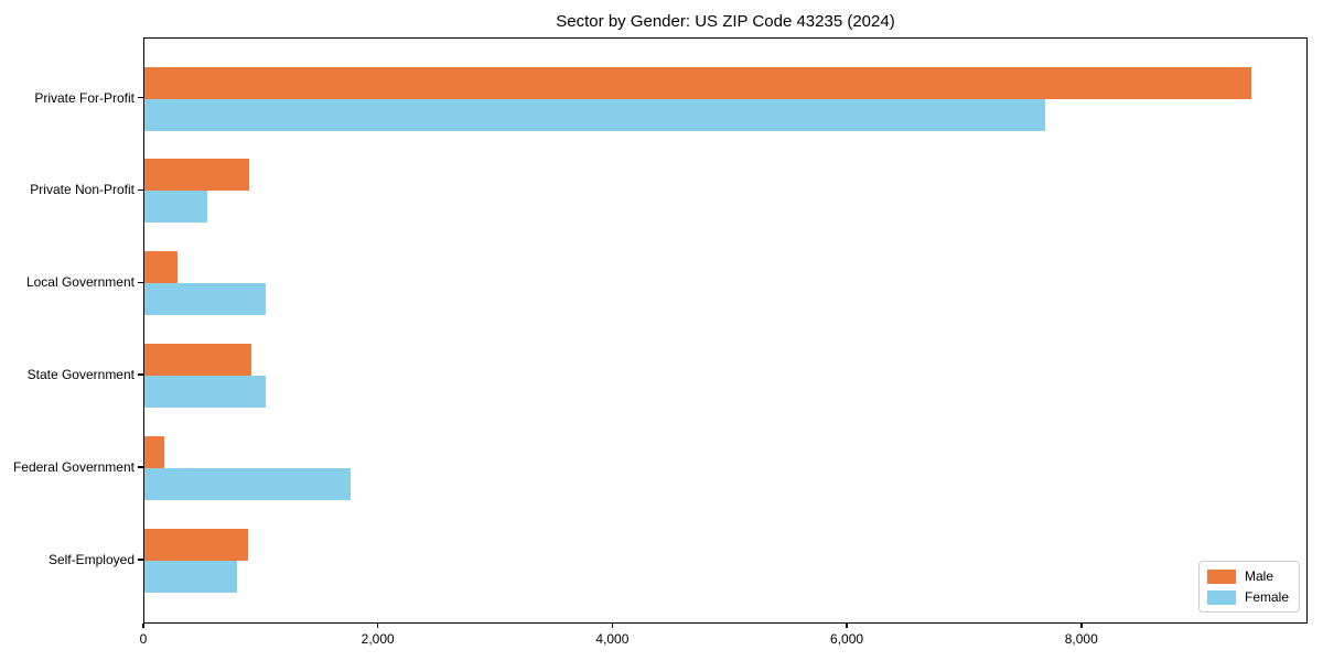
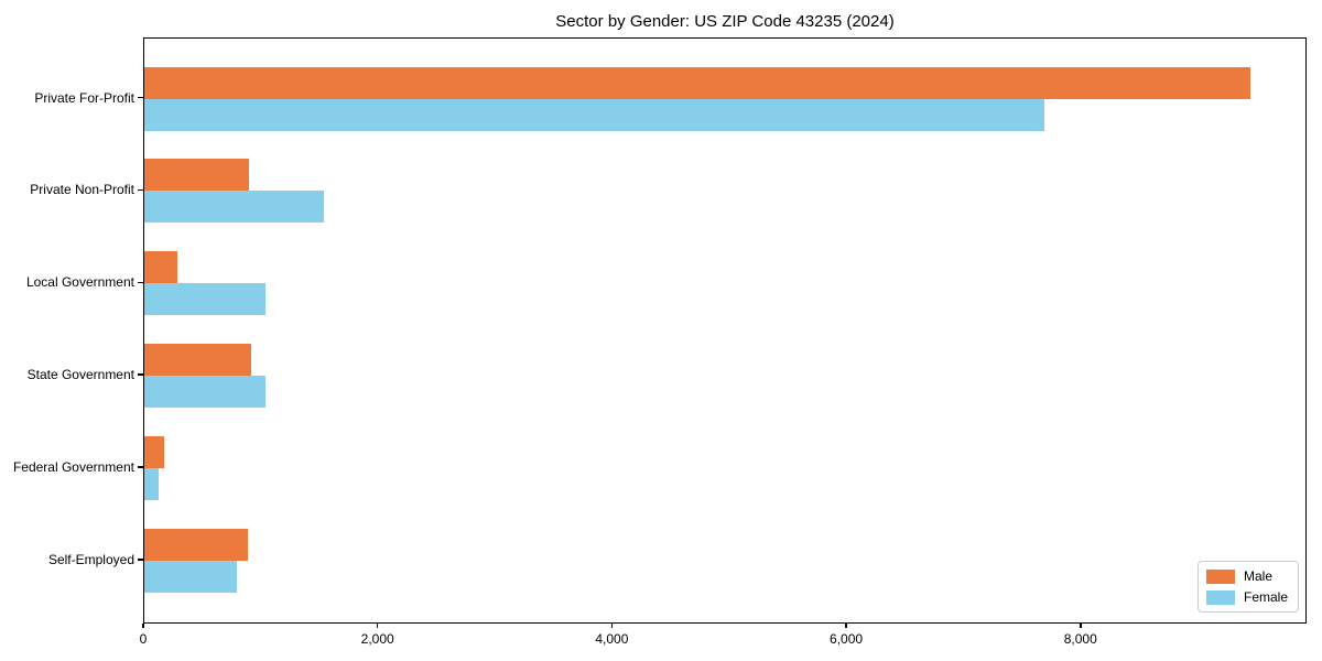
Female/Private Non-Profit: 540 -> 1530
Female/Federal Government: 1760 -> 120
